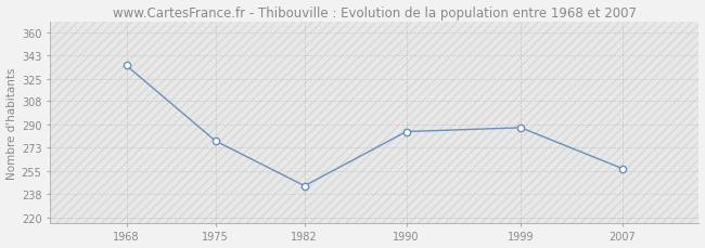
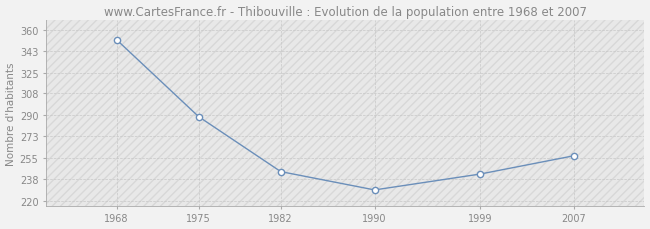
1968: 335 -> 352
1975: 278 -> 289
1990: 285 -> 229
1999: 288 -> 242
